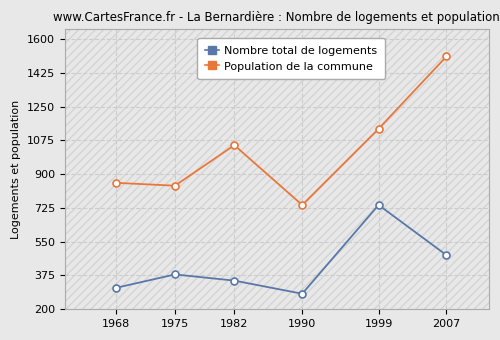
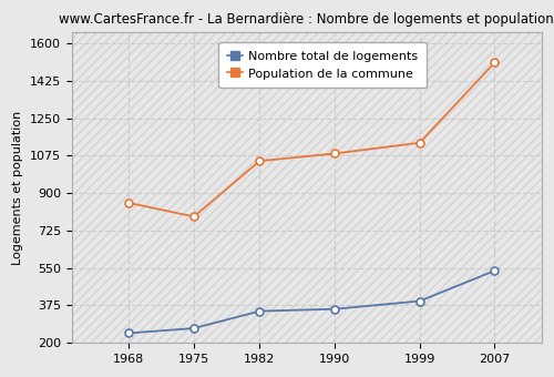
Nombre total de logements/1968: 310 -> 240
Nombre total de logements/1975: 380 -> 270
Population de la commune/1975: 840 -> 790
Nombre total de logements/1990: 280 -> 360
Population de la commune/1990: 740 -> 1080
Nombre total de logements/1999: 740 -> 400
Nombre total de logements/2007: 480 -> 540
